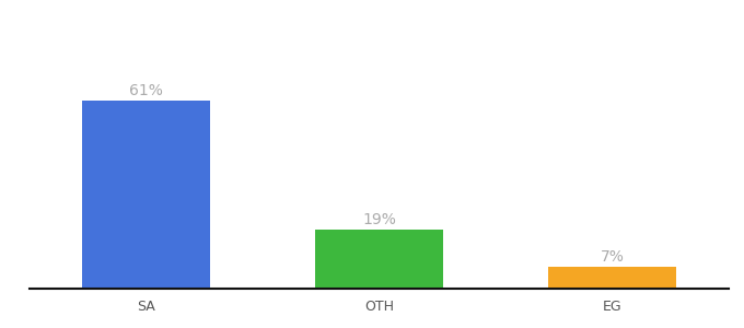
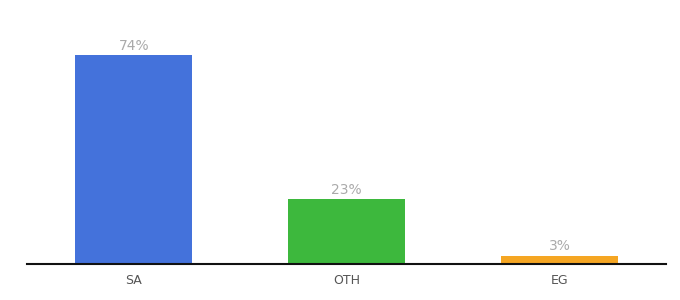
SA: 61% -> 74%
OTH: 19% -> 23%
EG: 7% -> 3%
